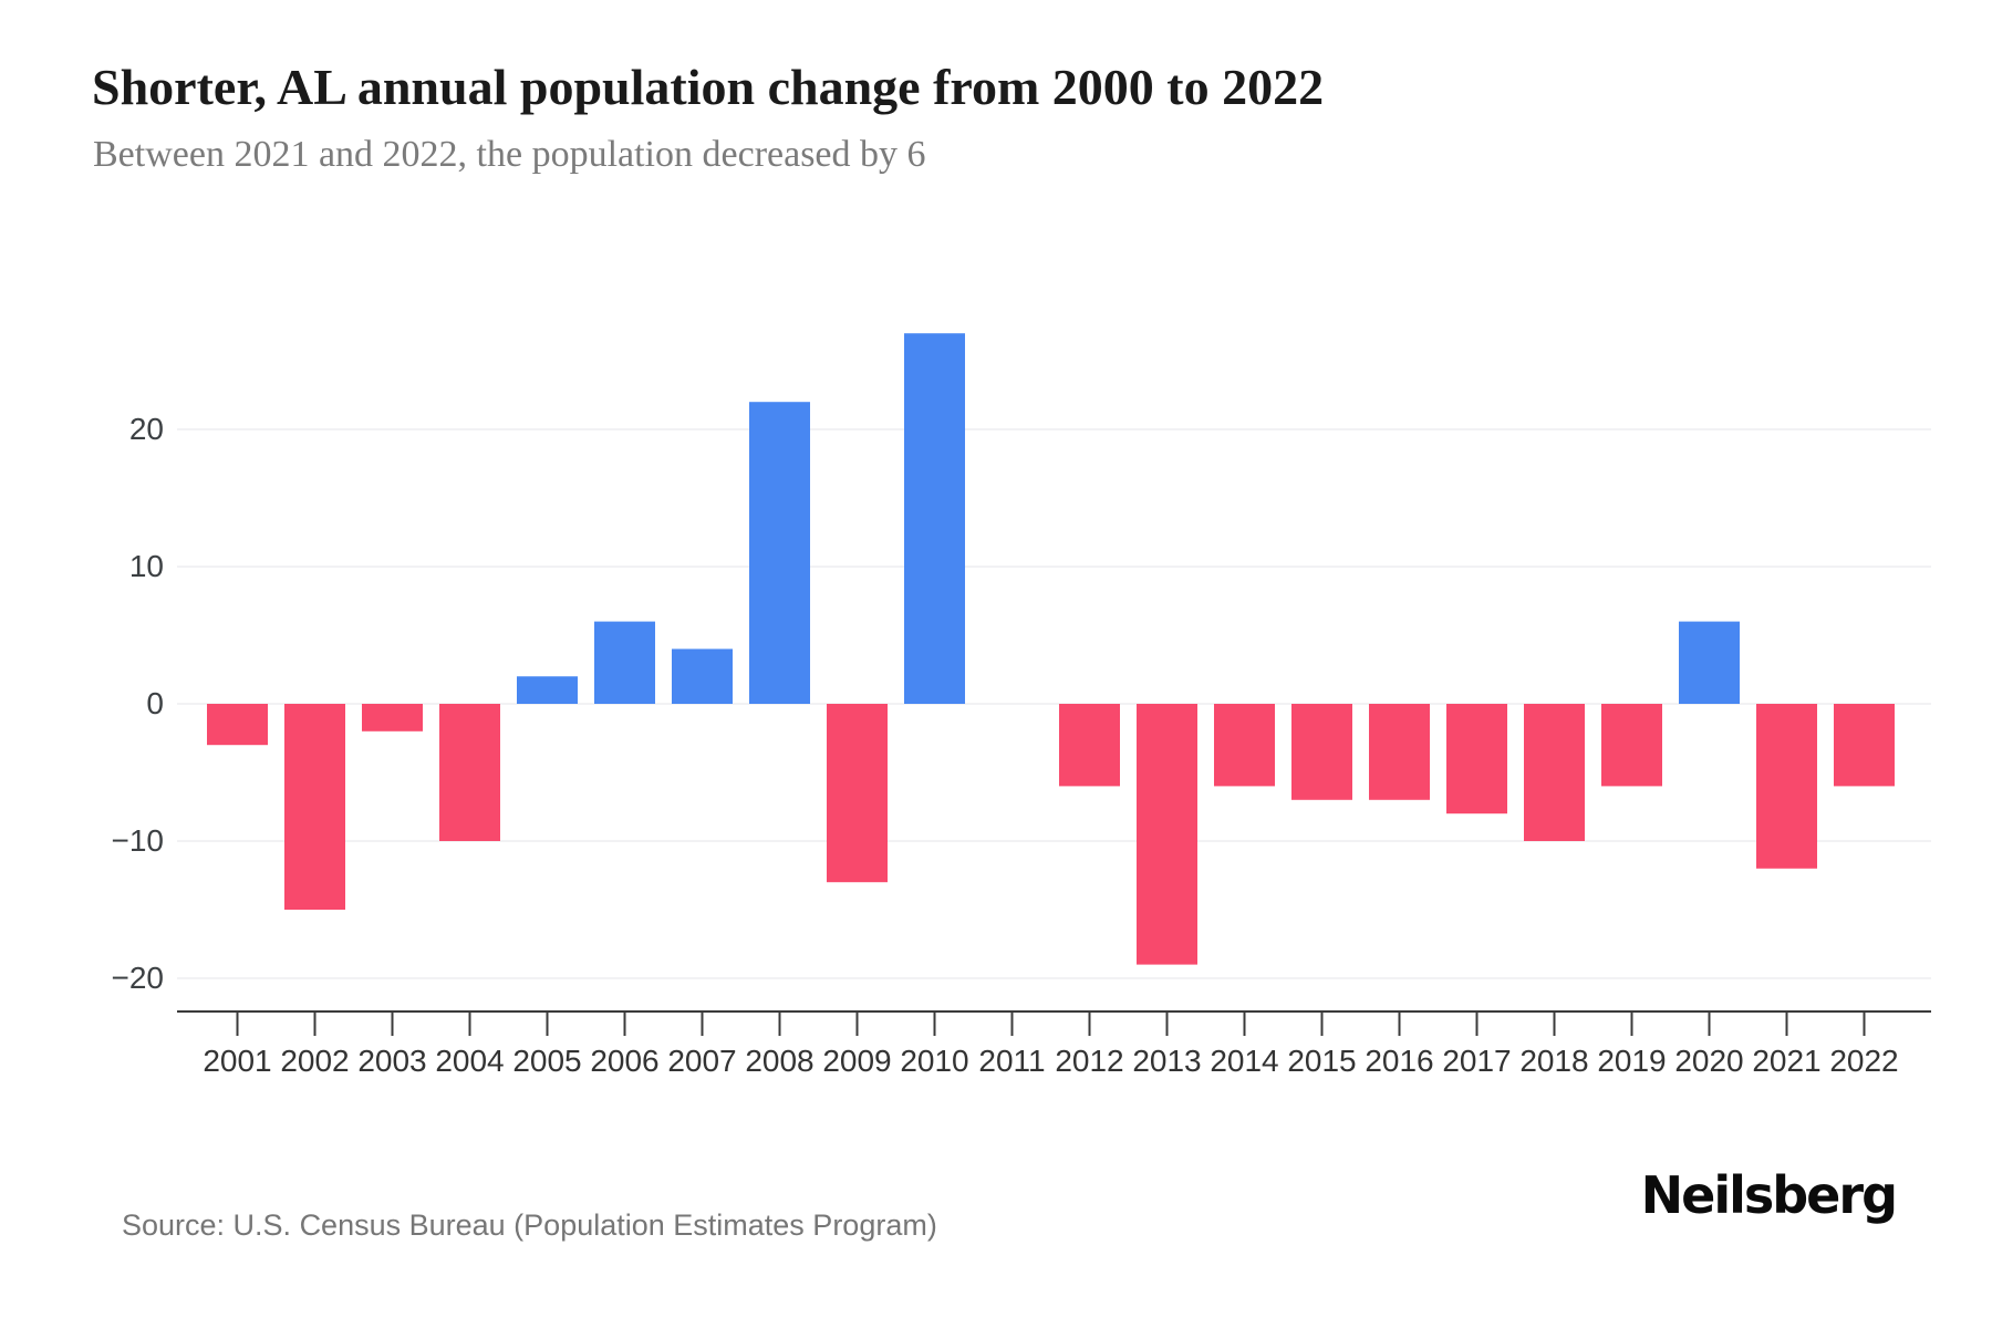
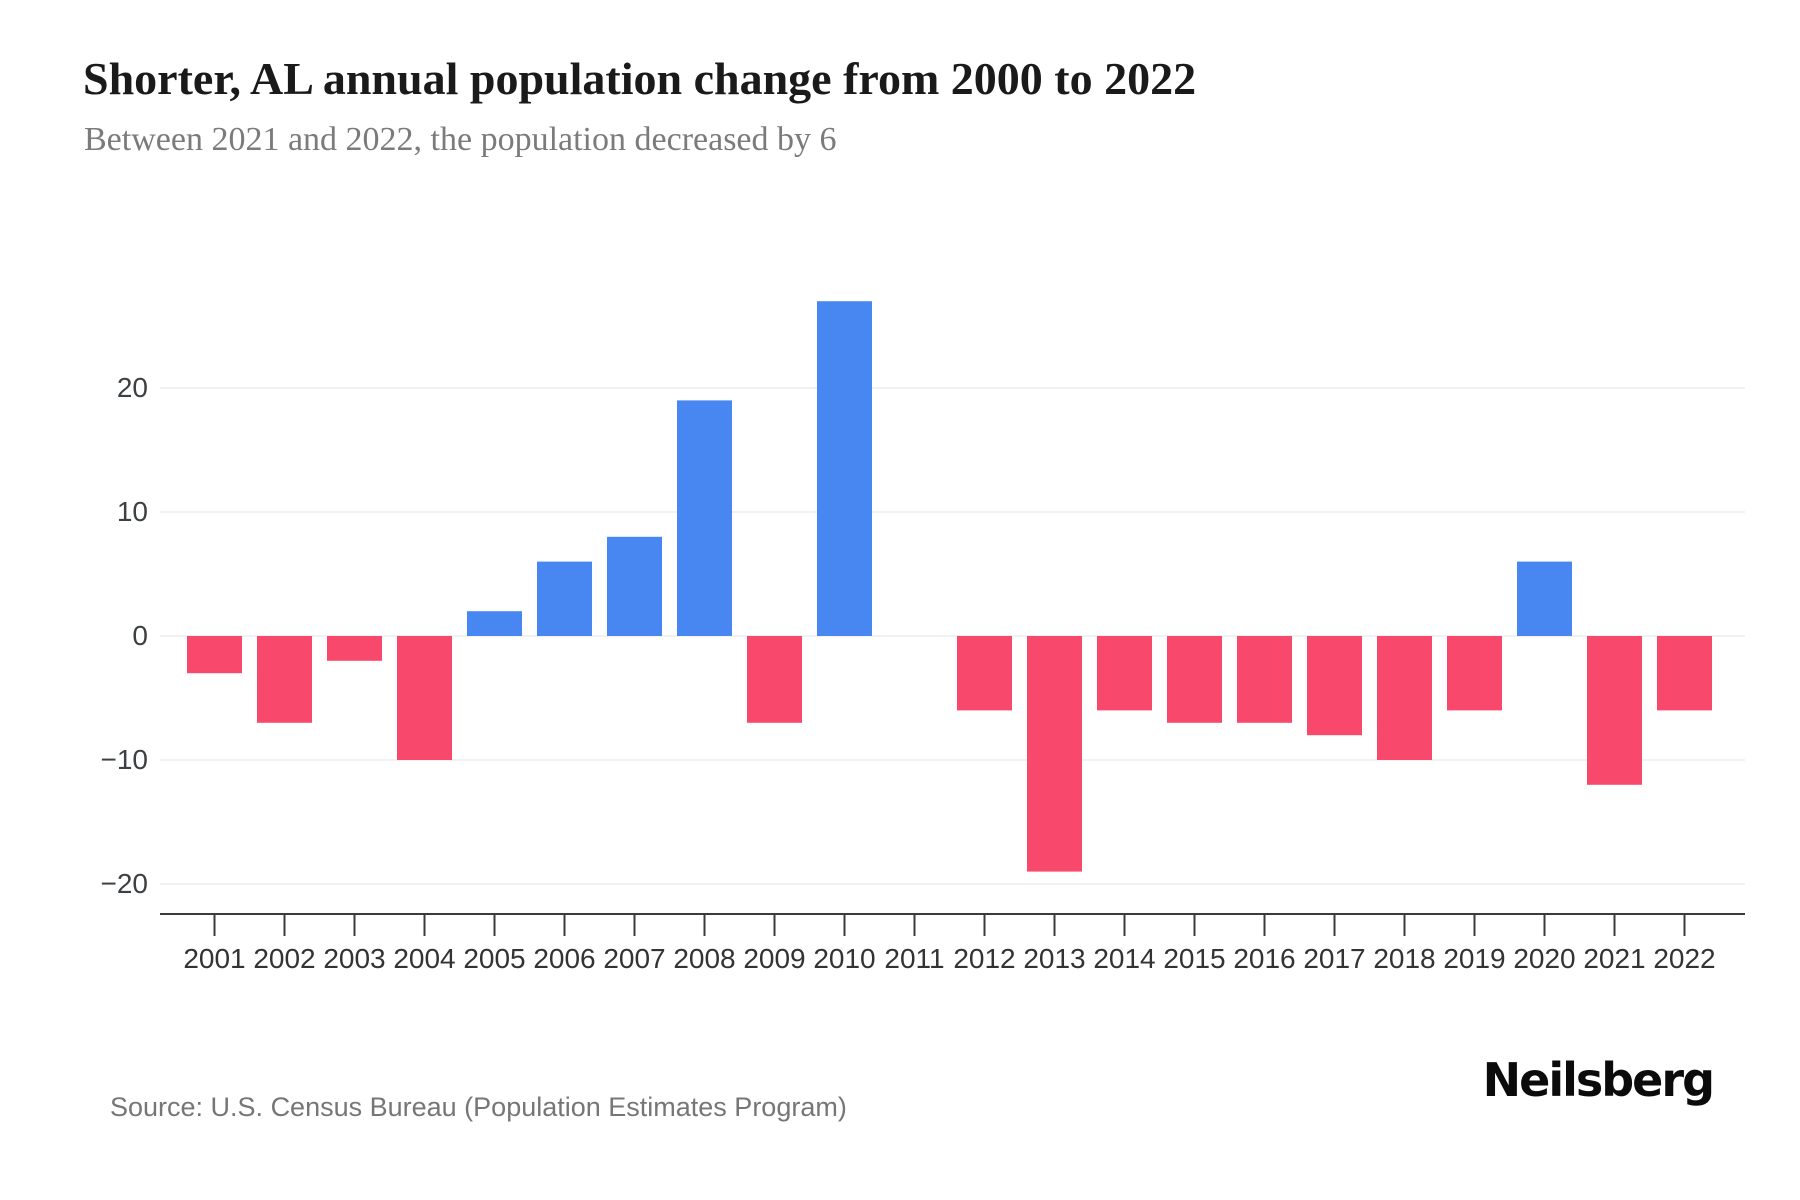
2002: -15 -> -7
2007: 4 -> 8
2008: 22 -> 19
2009: -13 -> -7
